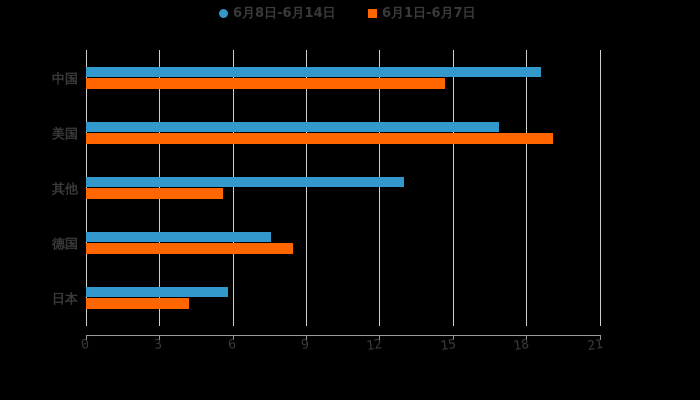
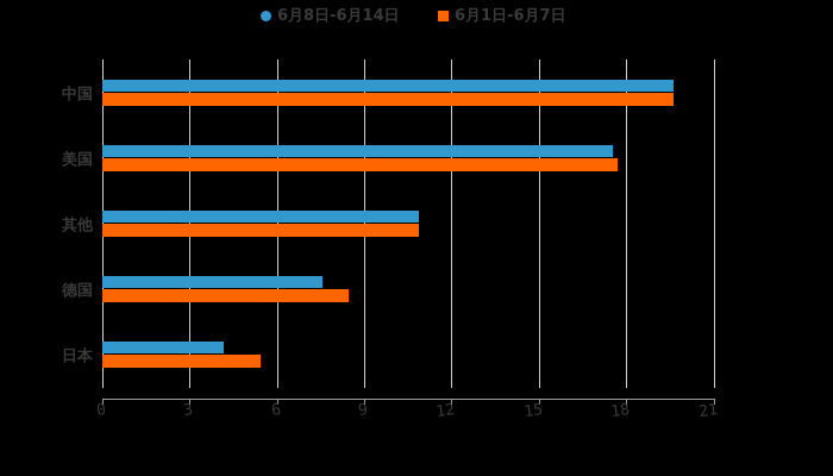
6月8日-6月14日/中国: 18.6 -> 19.6
6月1日-6月7日/中国: 14.7 -> 19.6
6月8日-6月14日/美国: 16.9 -> 17.6
6月1日-6月7日/美国: 19.1 -> 17.7
6月8日-6月14日/其他: 13.0 -> 10.9
6月1日-6月7日/其他: 5.6 -> 10.9
6月8日-6月14日/日本: 5.8 -> 4.2
6月1日-6月7日/日本: 4.2 -> 5.4
